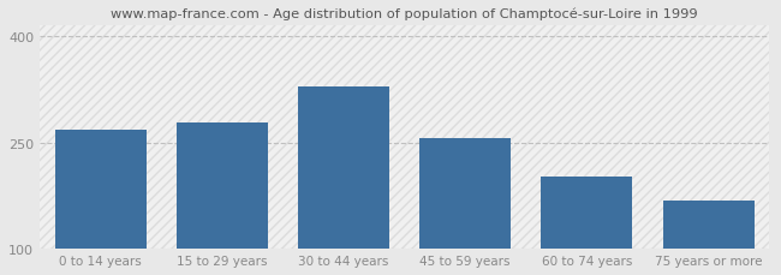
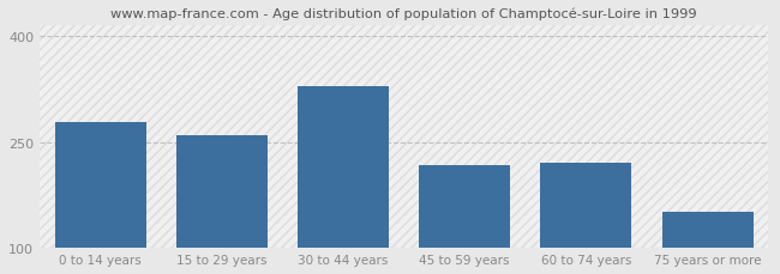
0 to 14 years: 268 -> 278
15 to 29 years: 278 -> 260
45 to 59 years: 256 -> 218
60 to 74 years: 202 -> 221
75 years or more: 168 -> 152
